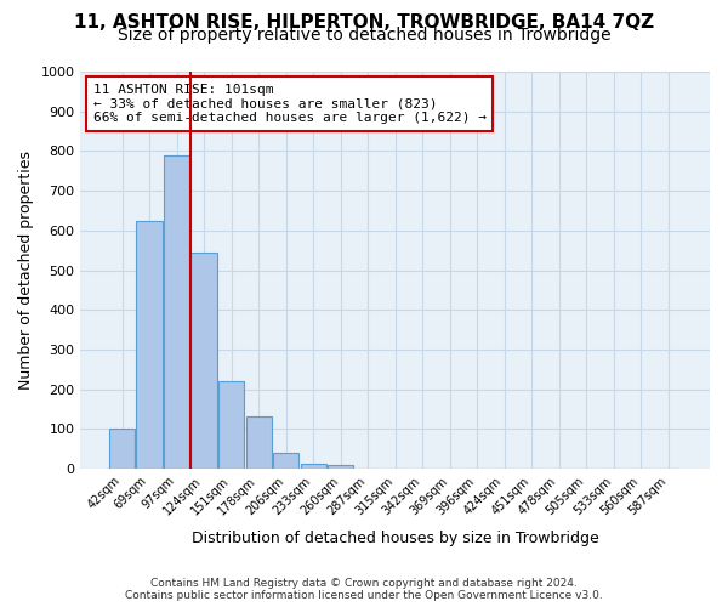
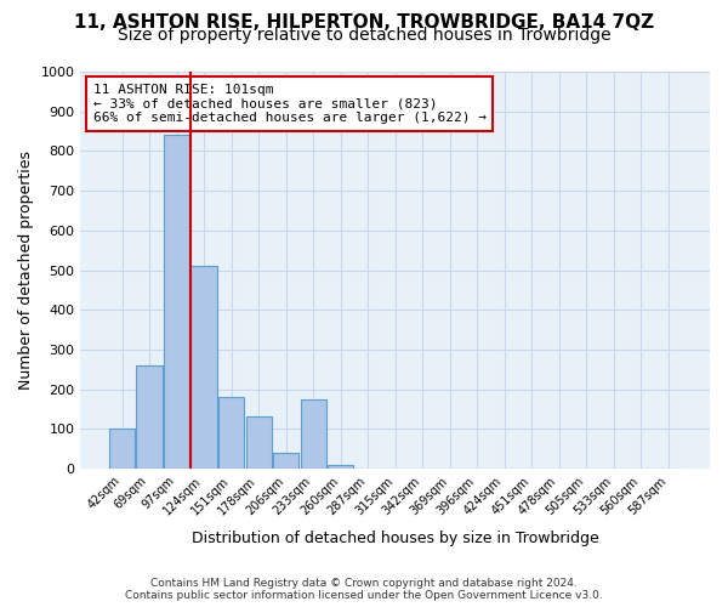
69sqm: 625 -> 260
97sqm: 790 -> 840
124sqm: 545 -> 510
151sqm: 220 -> 180
233sqm: 14 -> 175
